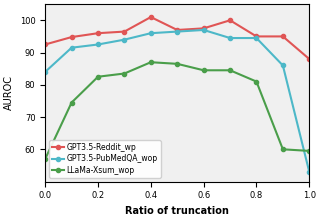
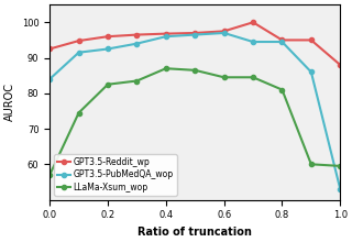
GPT3.5-Reddit_wp/0.4: 101.0 -> 96.8
